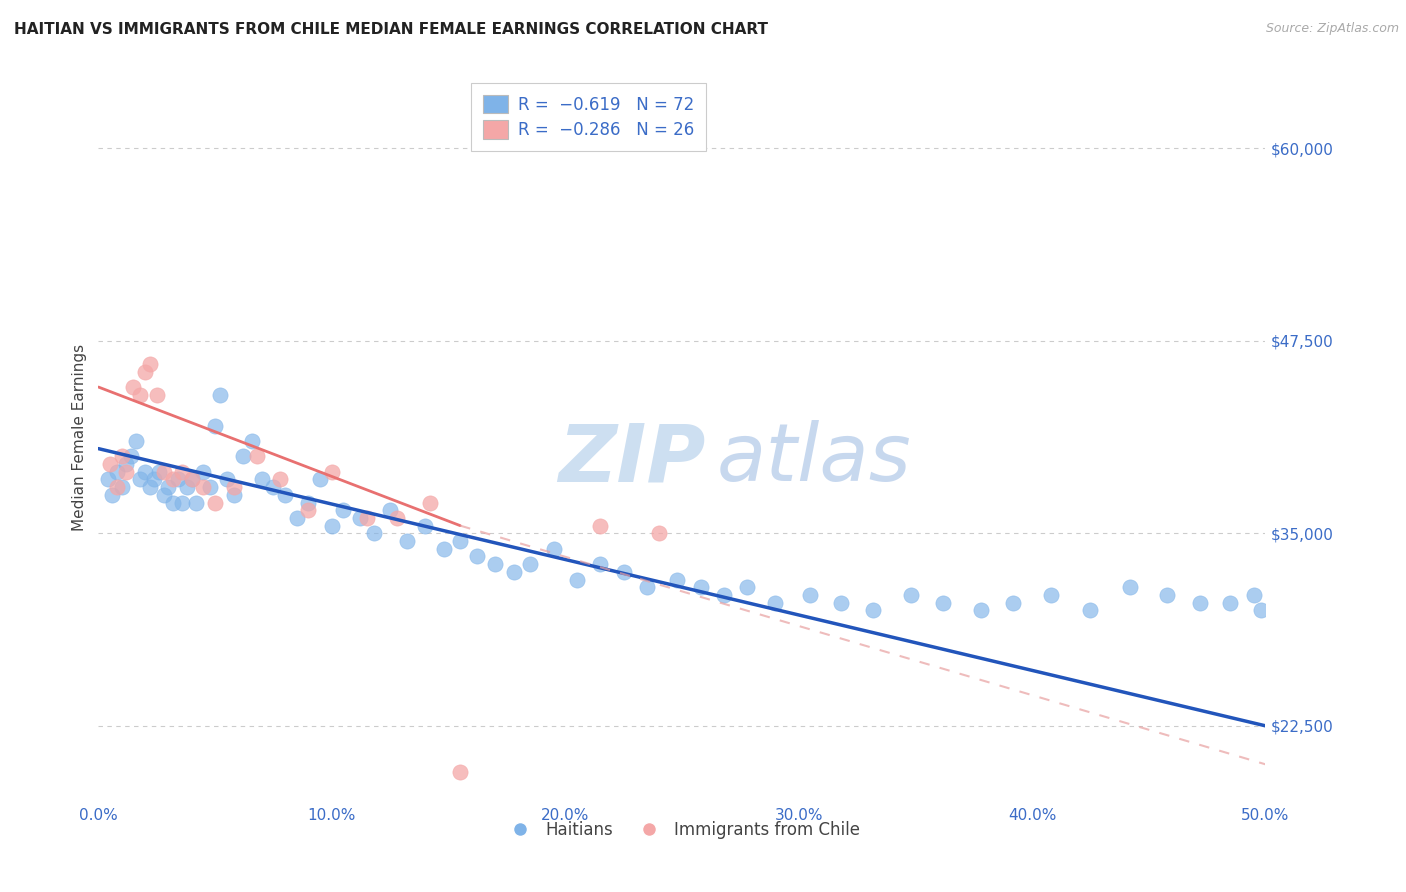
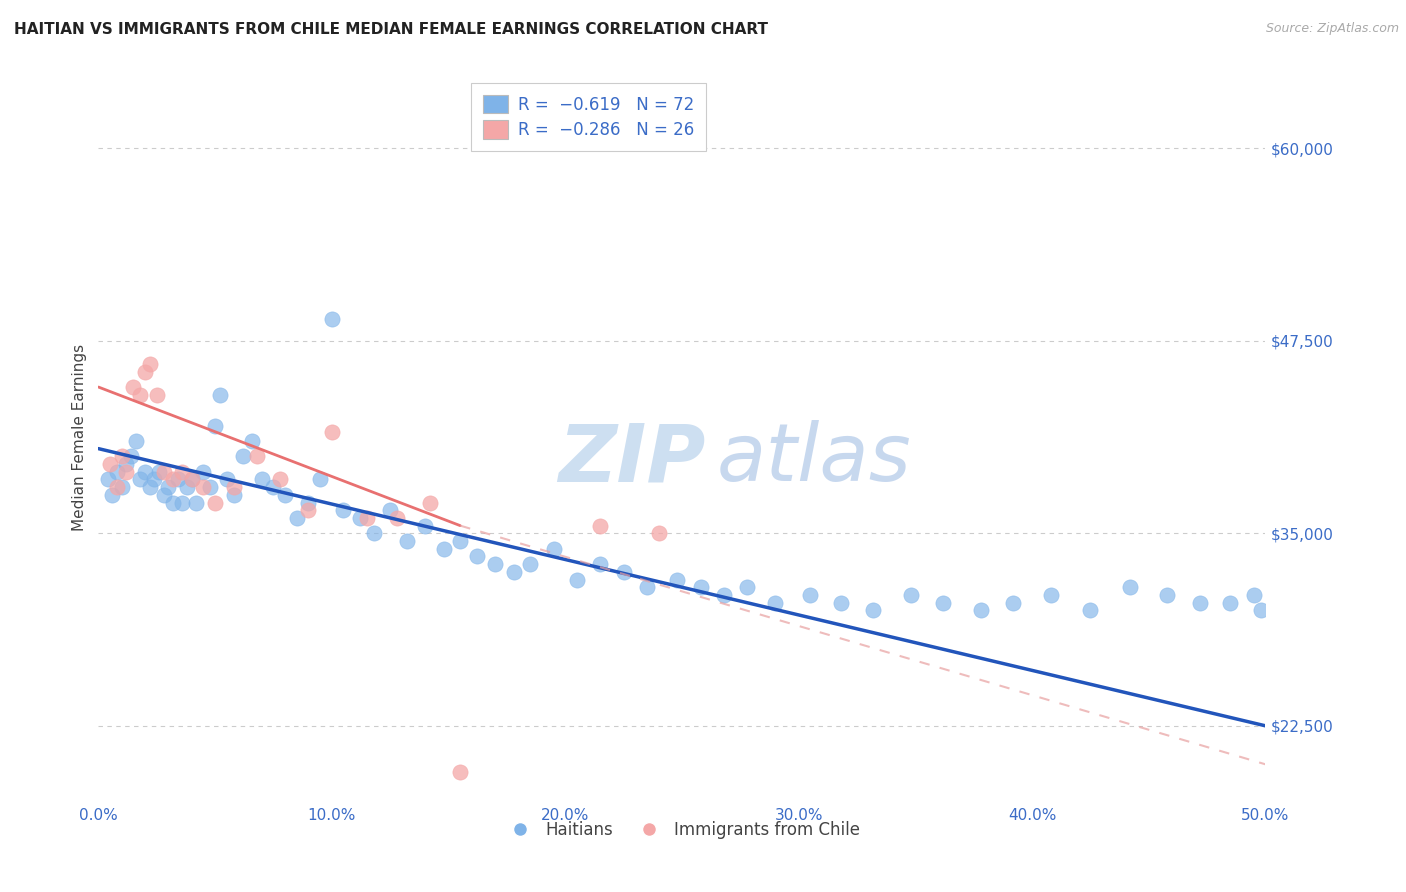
Haitians/10.0%: $35,500 -> $48,900
Immigrants from Chile/10.0%: $39,000 -> $41,600
